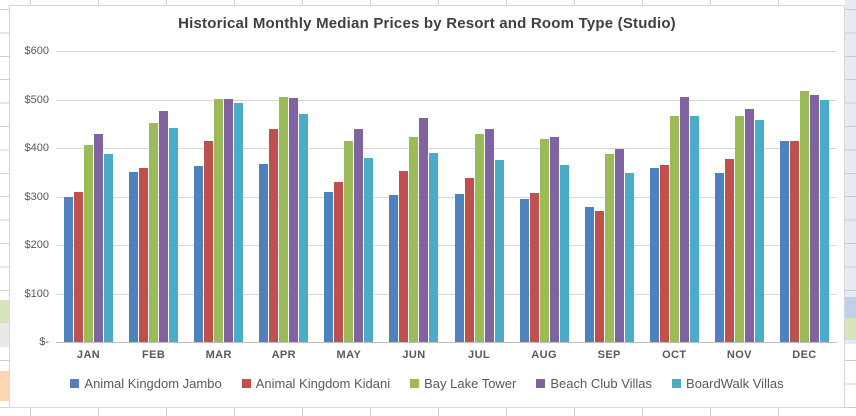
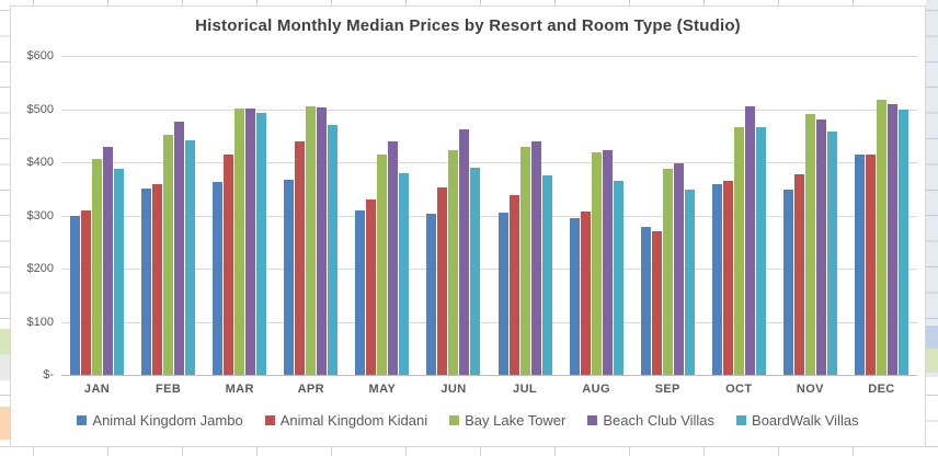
Bay Lake Tower/NOV: $470 -> $490
